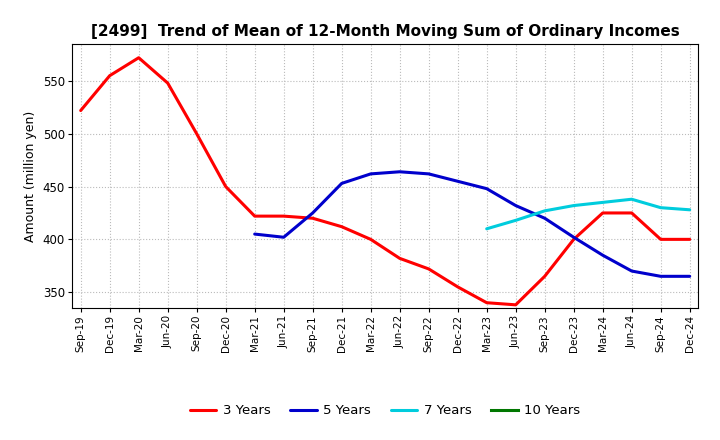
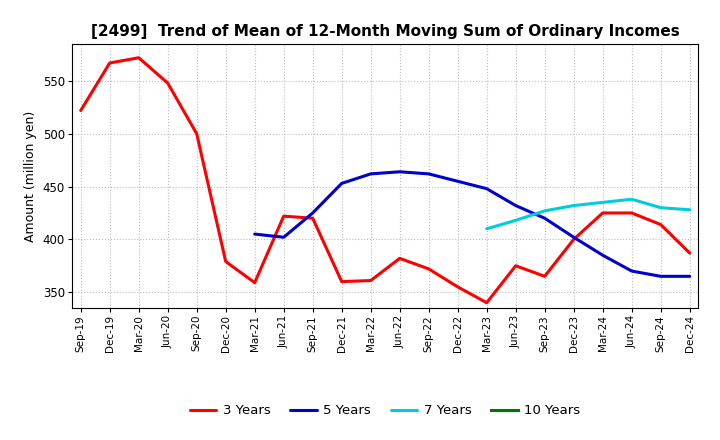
3 Years/Dec-19: 555 -> 567
3 Years/Dec-20: 450 -> 379
3 Years/Mar-21: 422 -> 359
3 Years/Dec-21: 412 -> 360
3 Years/Mar-22: 400 -> 361
3 Years/Jun-23: 338 -> 375
3 Years/Sep-24: 400 -> 414
3 Years/Dec-24: 400 -> 387
